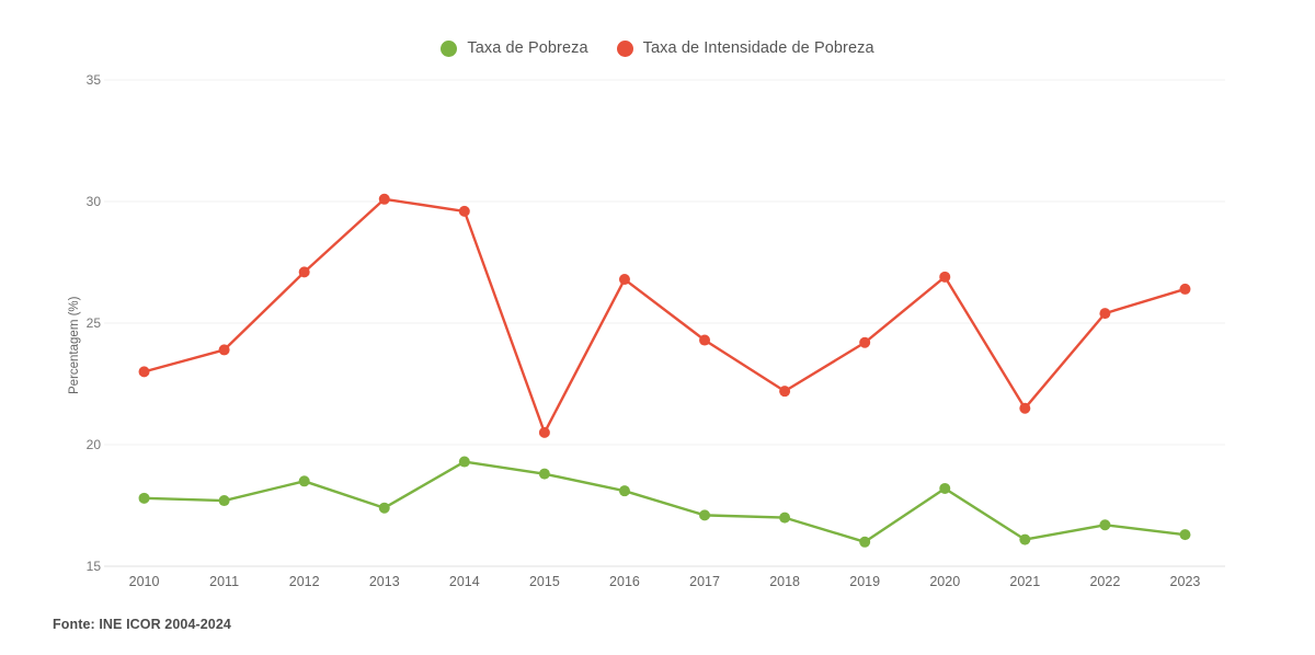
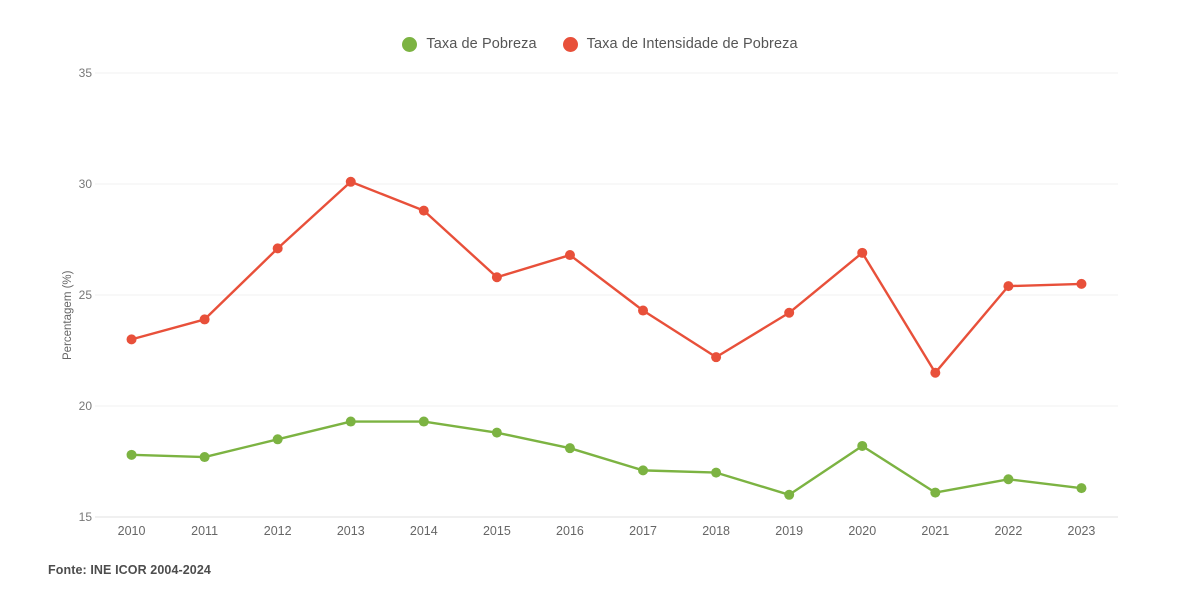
Taxa de Pobreza/2013: 17.4 -> 19.3
Taxa de Intensidade de Pobreza/2014: 29.6 -> 28.8
Taxa de Intensidade de Pobreza/2015: 20.5 -> 25.8
Taxa de Intensidade de Pobreza/2023: 26.4 -> 25.5
